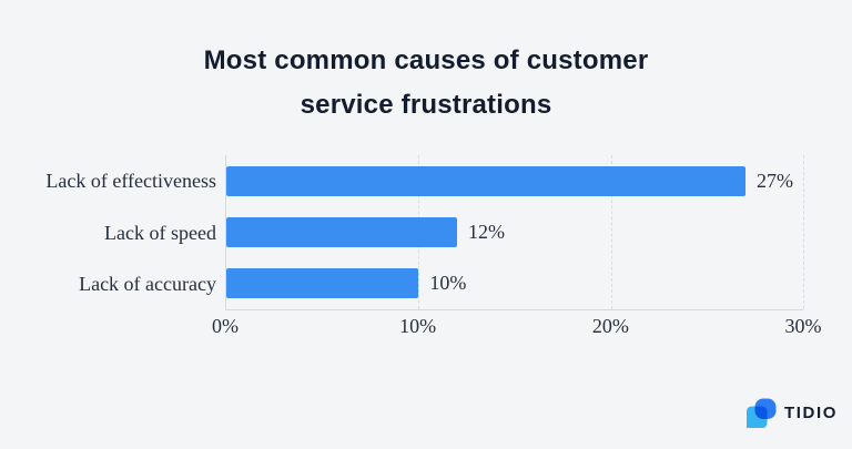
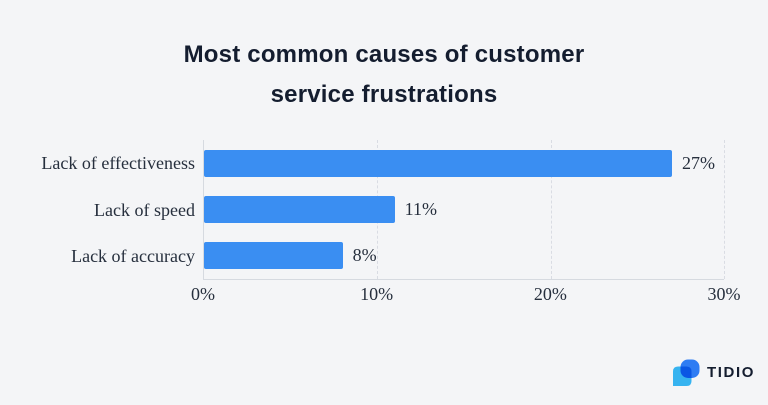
Lack of speed: 12% -> 11%
Lack of accuracy: 10% -> 8%
